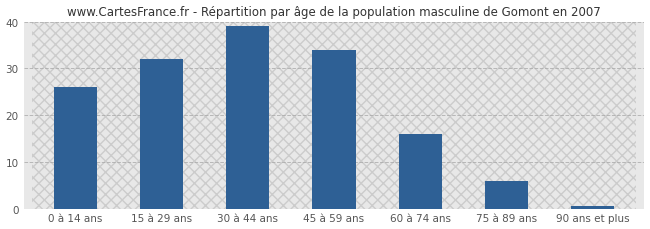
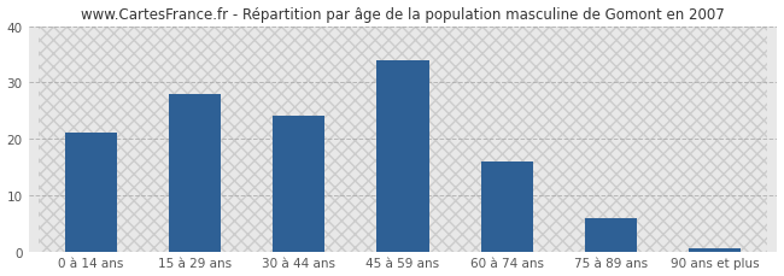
0 à 14 ans: 26.0 -> 21.0
15 à 29 ans: 32.0 -> 28.0
30 à 44 ans: 39.0 -> 24.0
